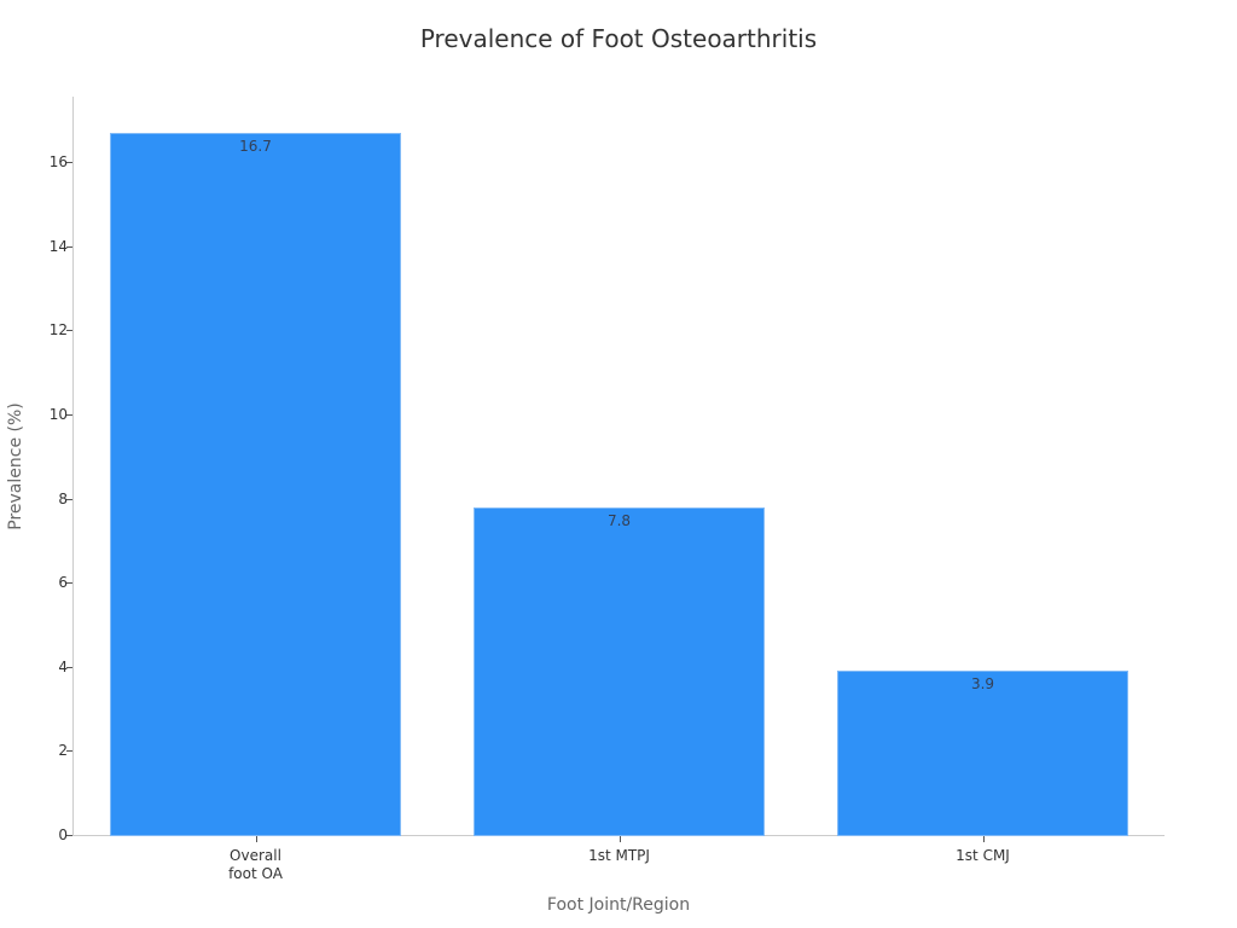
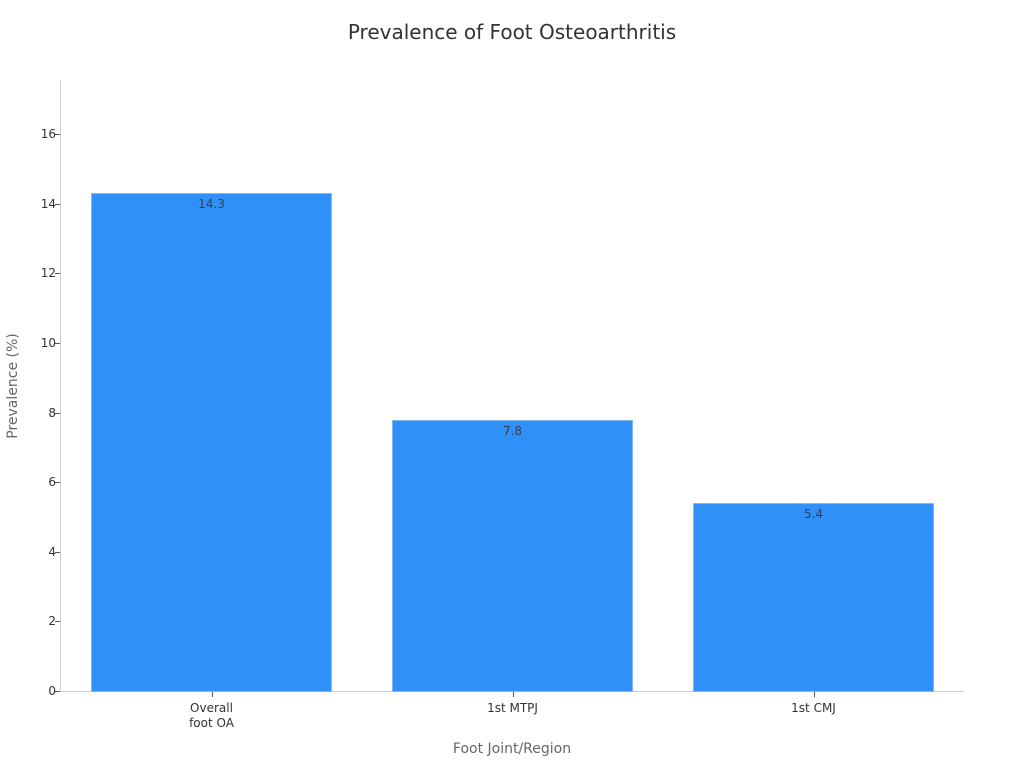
Overall foot OA: 16.7 -> 14.3
1st CMJ: 3.9 -> 5.4
